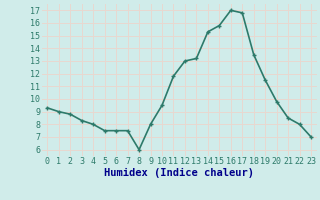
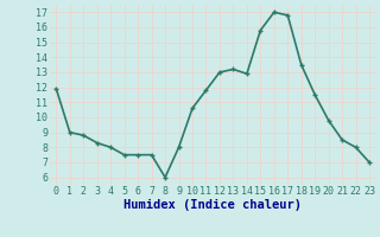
0: 9.3 -> 11.9
10: 9.5 -> 10.6
14: 15.3 -> 12.9
